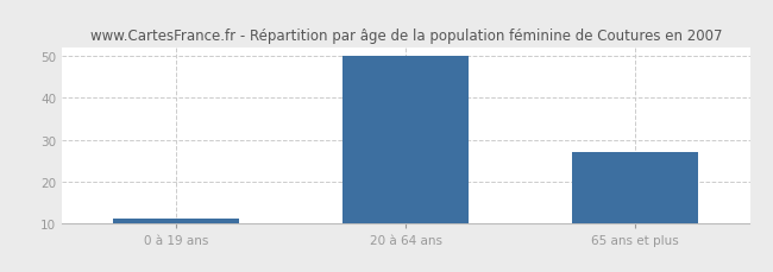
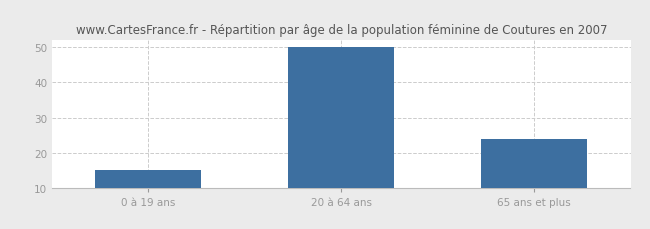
0 à 19 ans: 11 -> 15
65 ans et plus: 27 -> 24
